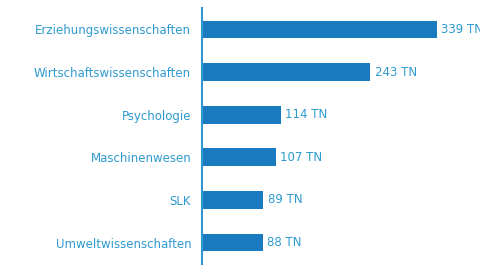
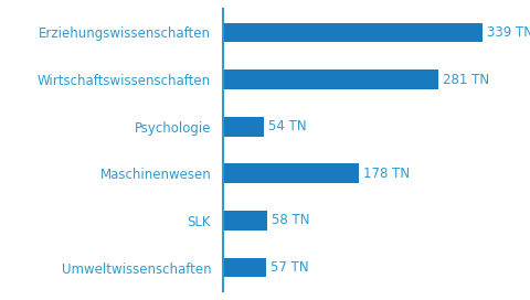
Wirtschaftswissenschaften: 243 -> 281
Psychologie: 114 -> 54
Maschinenwesen: 107 -> 178
SLK: 89 -> 58
Umweltwissenschaften: 88 -> 57
